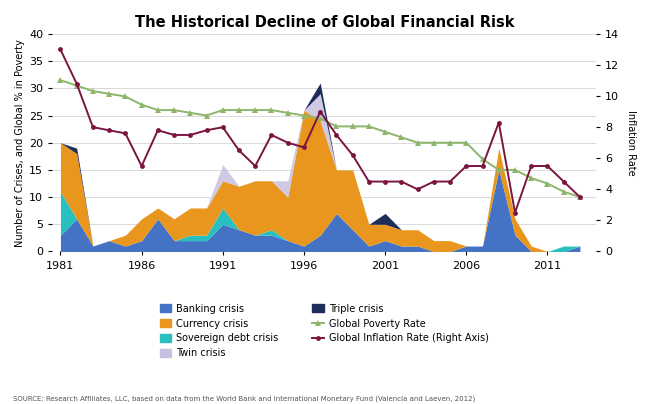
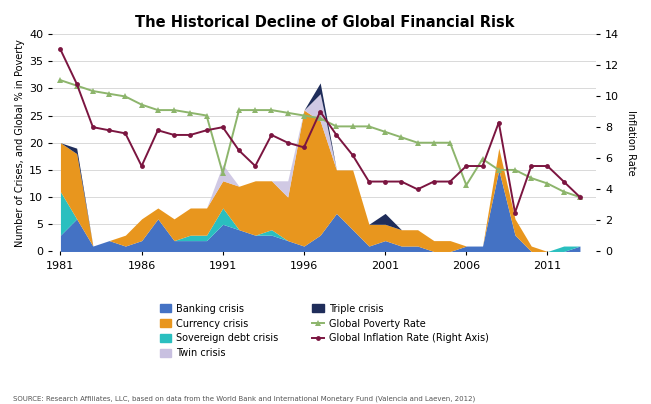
Global Poverty Rate/1991: 26.0 -> 14.4
Global Poverty Rate/2006: 20.0 -> 12.2
